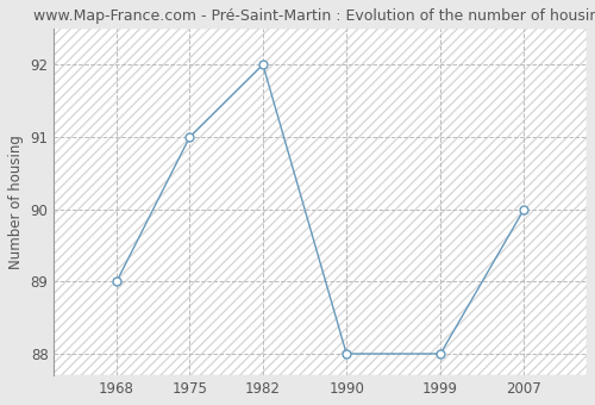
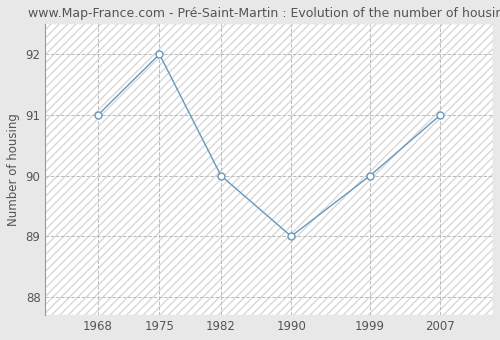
1968: 89 -> 91
1975: 91 -> 92
1982: 92 -> 90
1990: 88 -> 89
1999: 88 -> 90
2007: 90 -> 91
